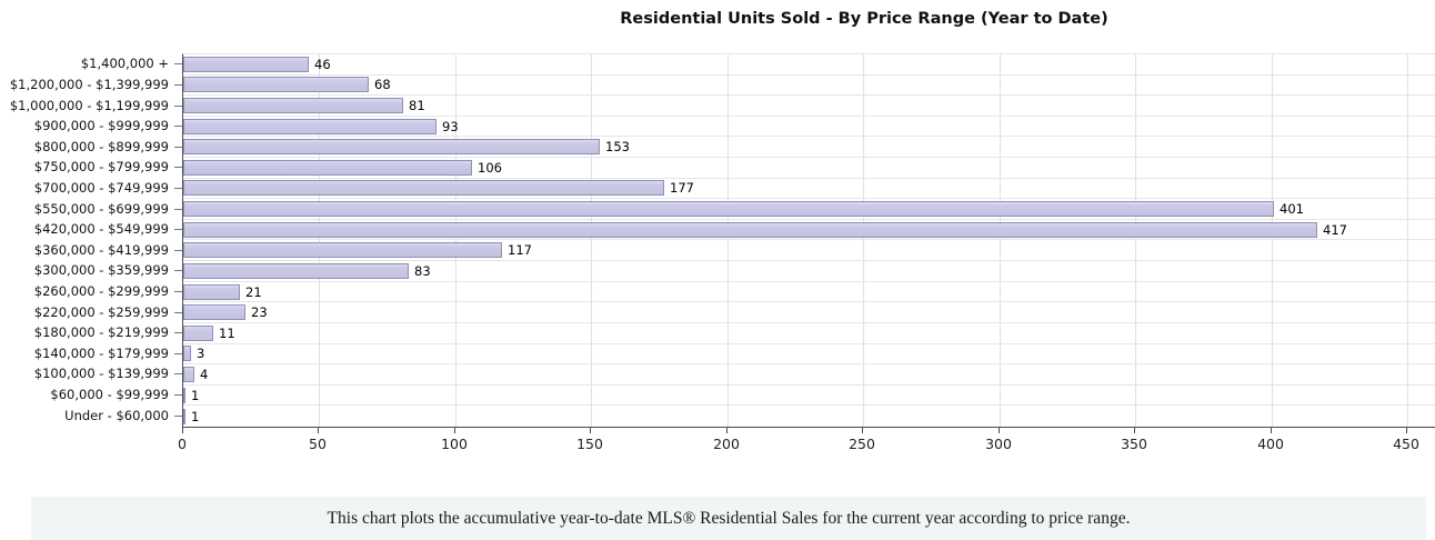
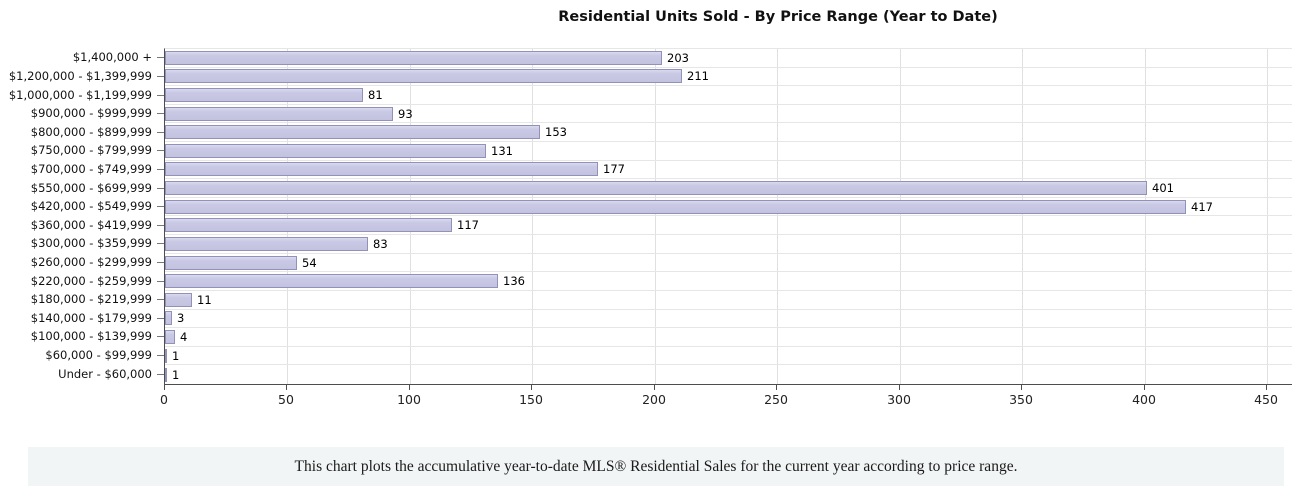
$1,400,000 +: 46 -> 203
$1,200,000 - $1,399,999: 68 -> 211
$750,000 - $799,999: 106 -> 131
$260,000 - $299,999: 21 -> 54
$220,000 - $259,999: 23 -> 136
